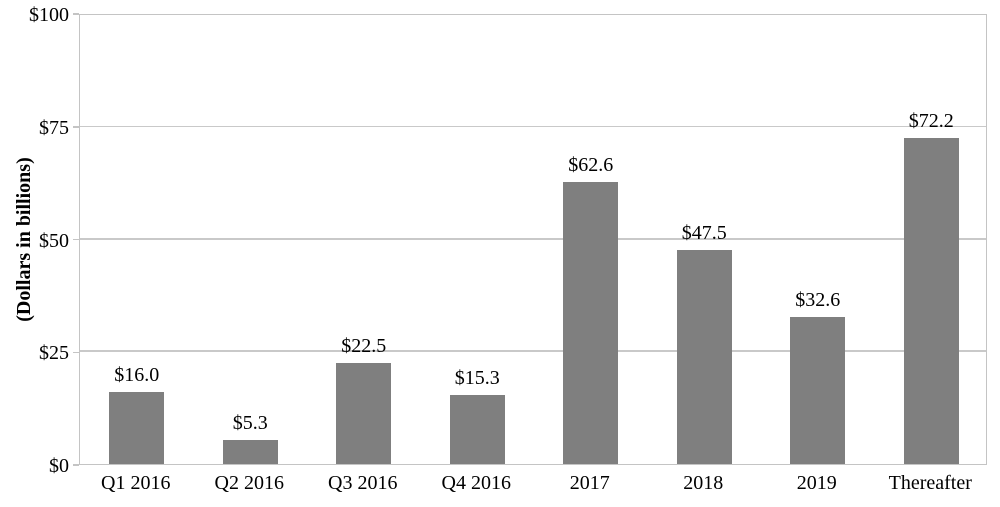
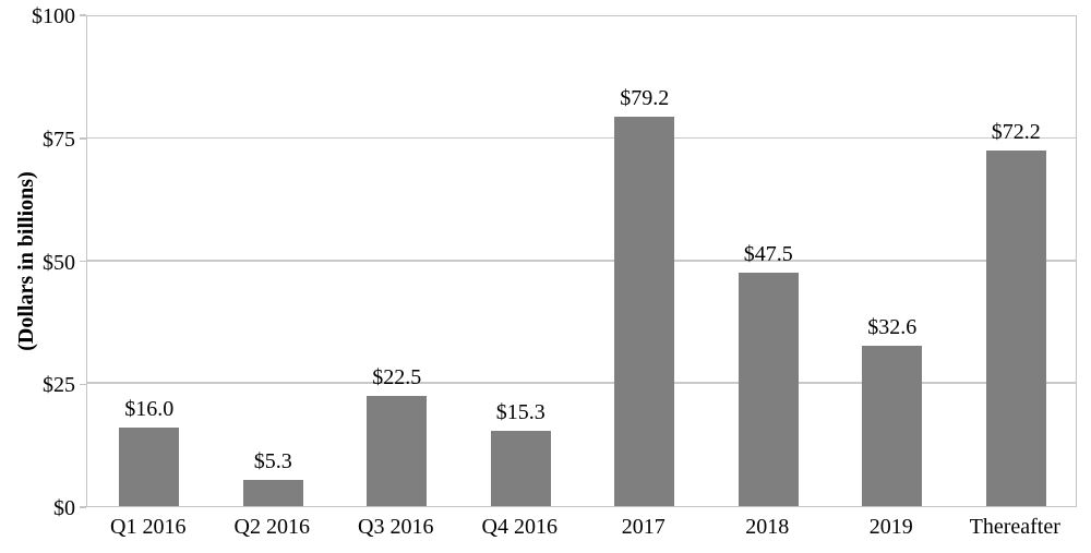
2017: $62.6 -> $79.2
